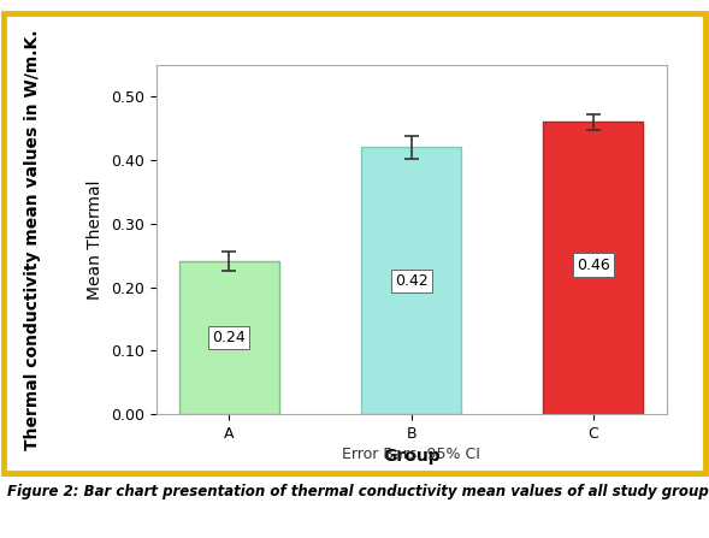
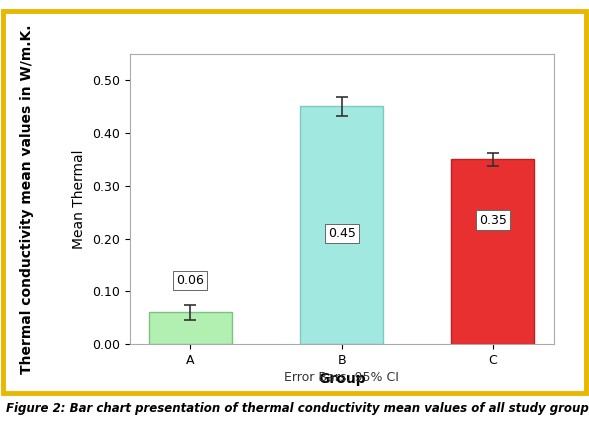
A: 0.24 -> 0.06
B: 0.42 -> 0.45
C: 0.46 -> 0.35
